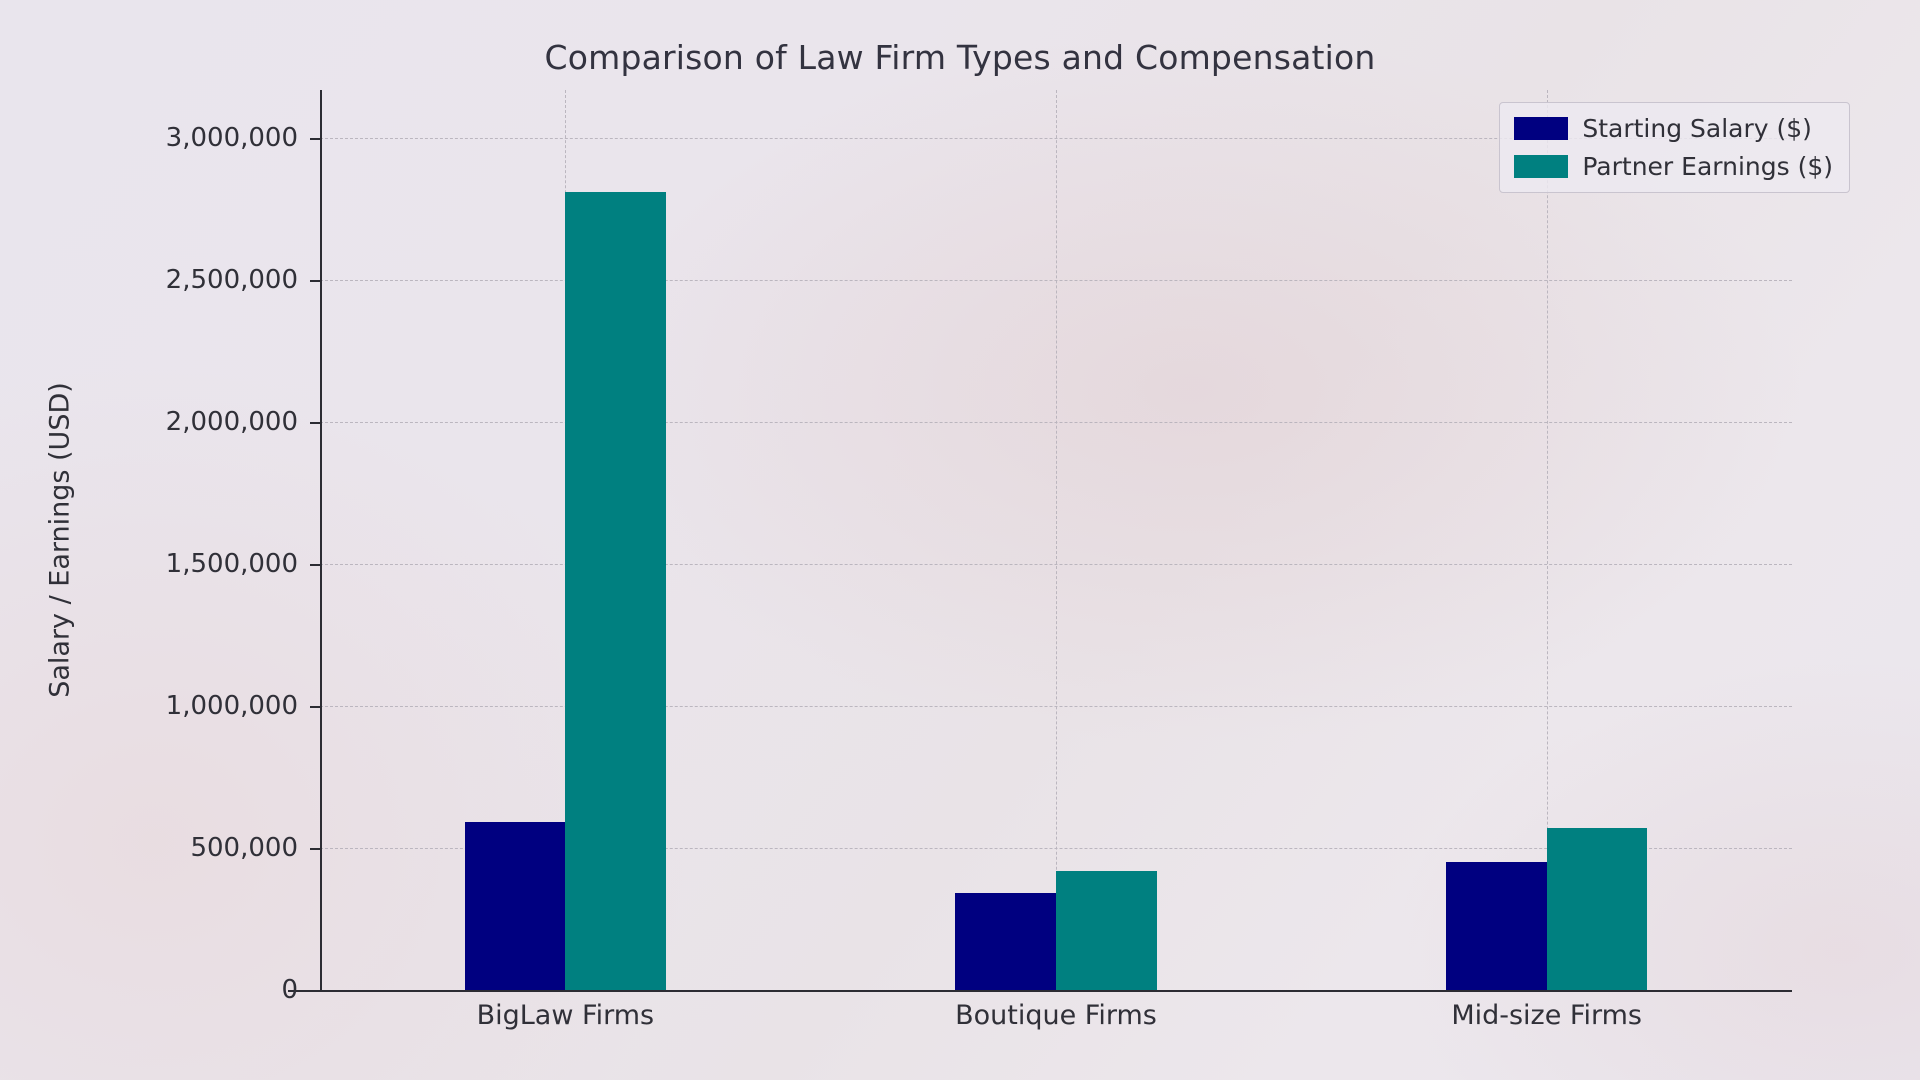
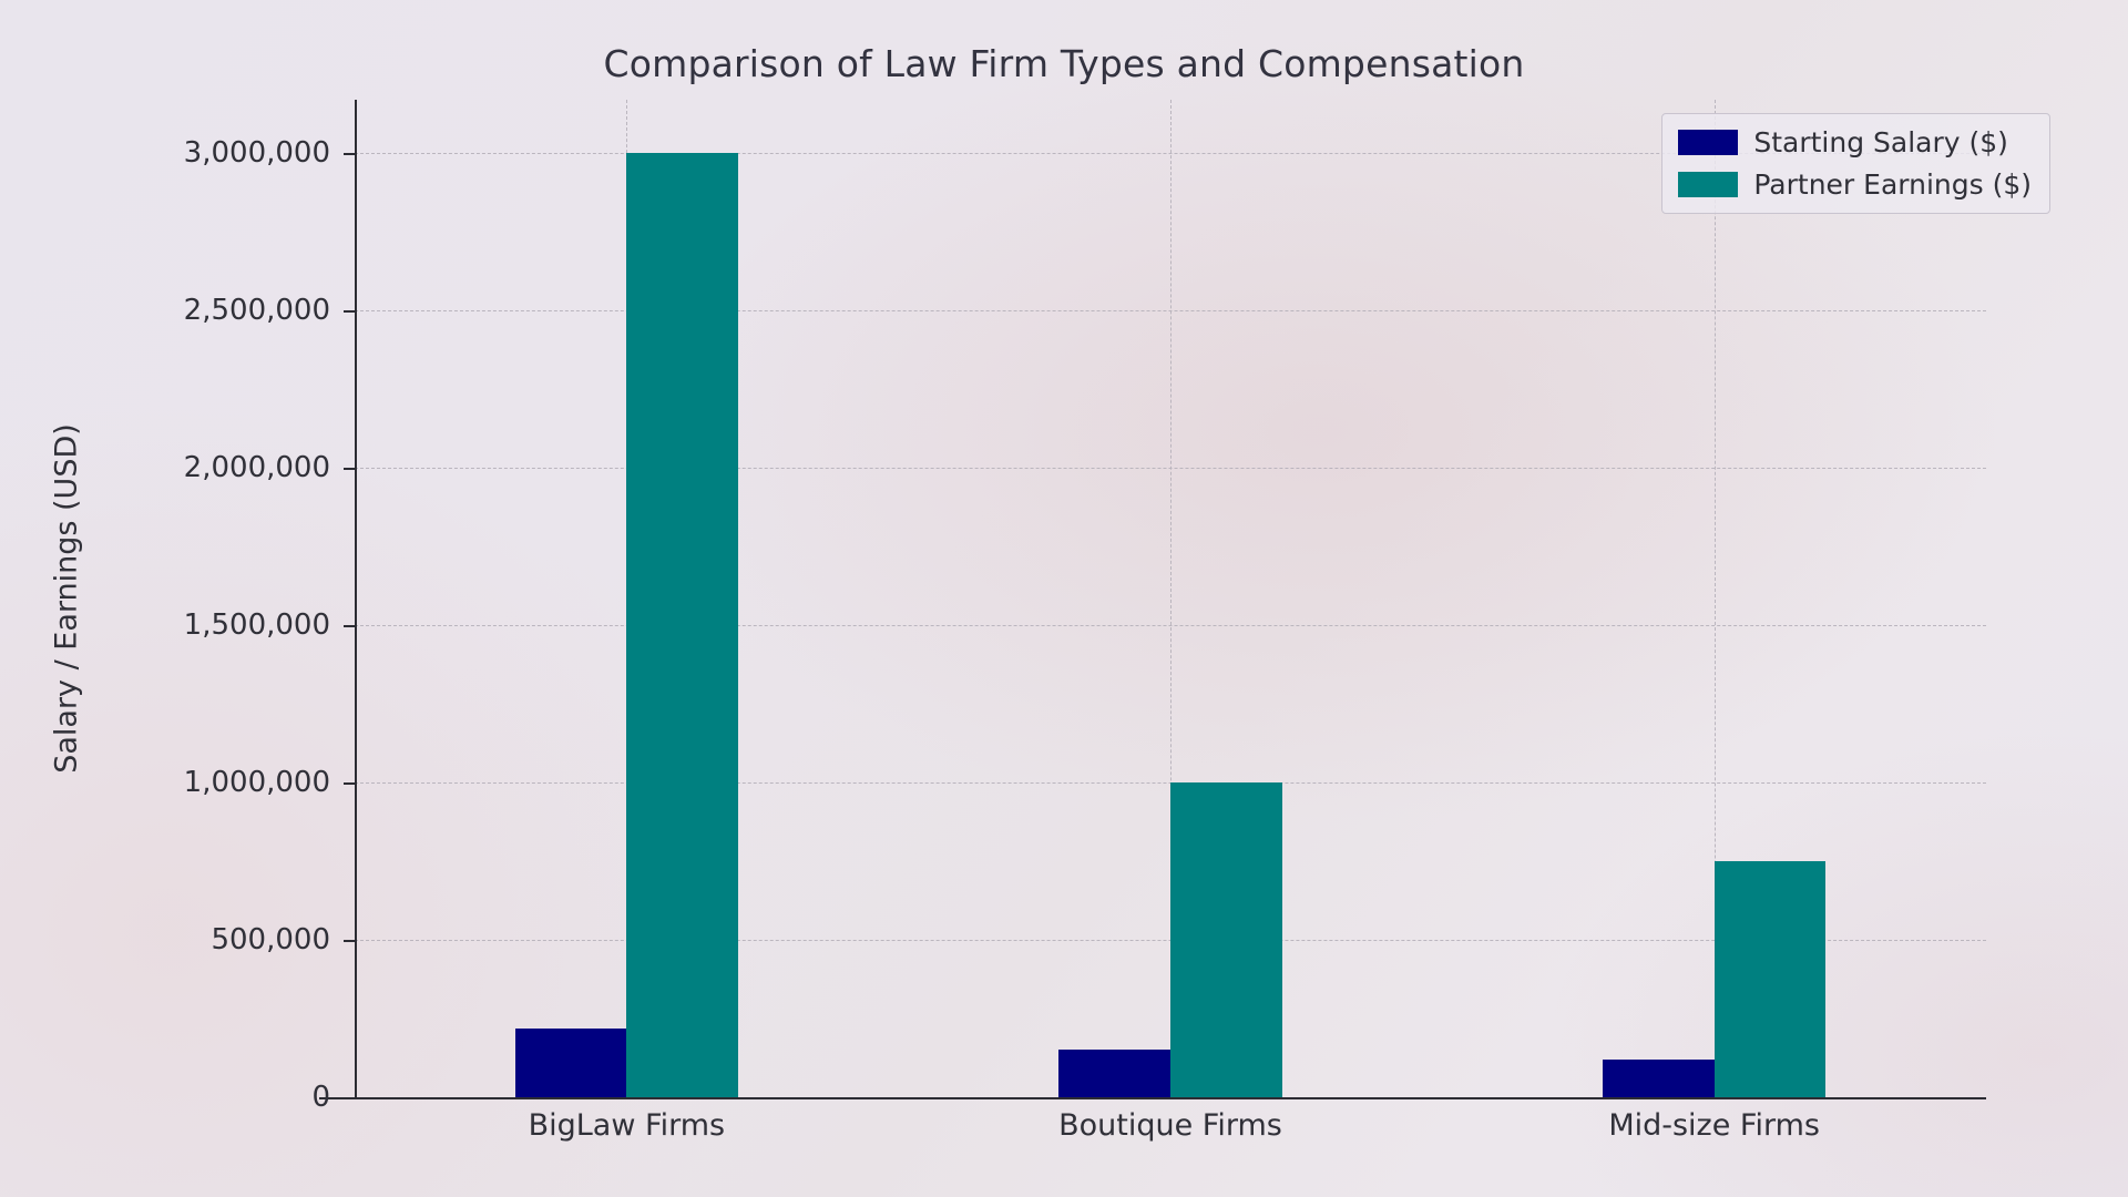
Starting Salary ($)/BigLaw Firms: 590000 -> 220000
Partner Earnings ($)/BigLaw Firms: 2810000 -> 3000000
Starting Salary ($)/Boutique Firms: 340000 -> 150000
Partner Earnings ($)/Boutique Firms: 420000 -> 1000000
Starting Salary ($)/Mid-size Firms: 450000 -> 120000
Partner Earnings ($)/Mid-size Firms: 570000 -> 750000
